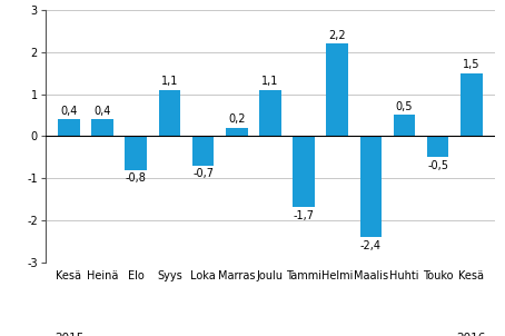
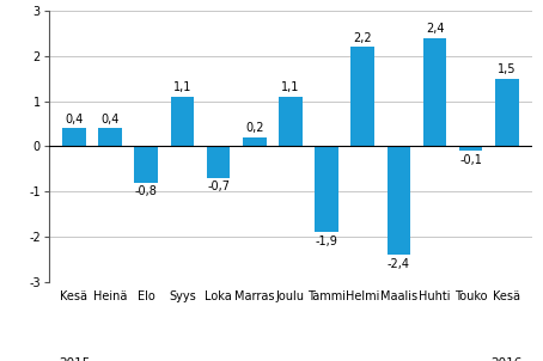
Tammi: -1,7 -> -1,9
Huhti: 0,5 -> 2,4
Touko: -0,5 -> -0,1
